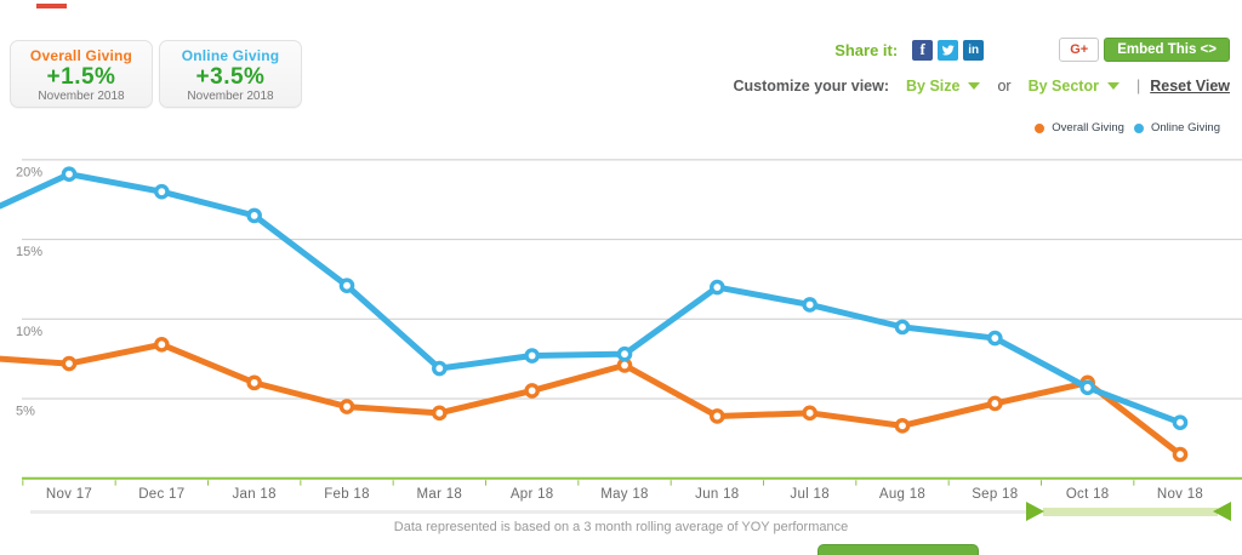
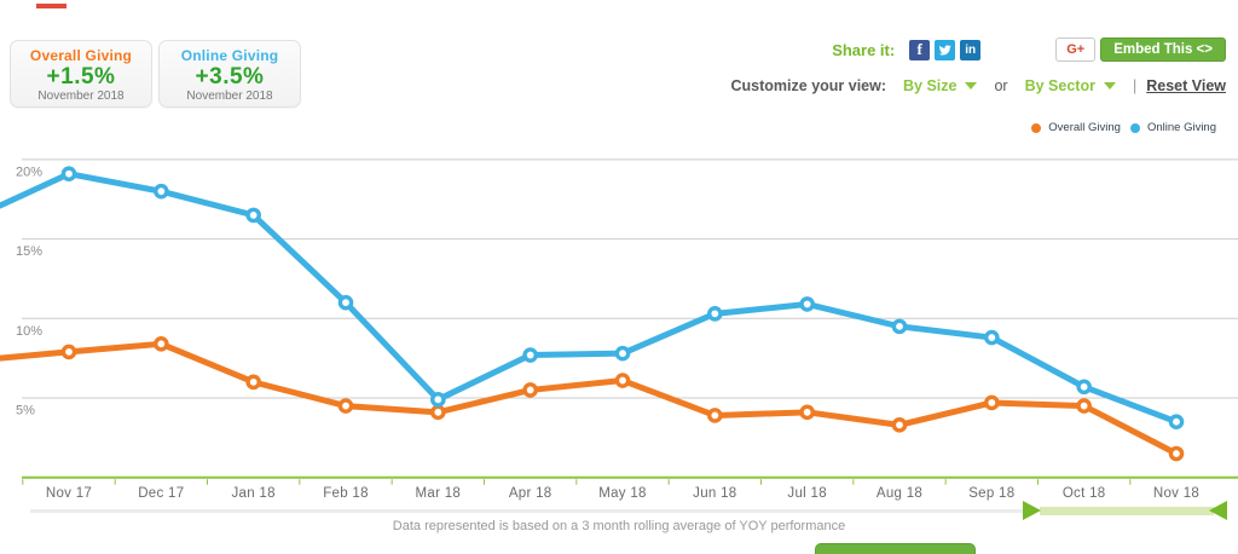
Overall Giving/Nov 17: 7.2% -> 7.9%
Online Giving/Feb 18: 12.1% -> 11.0%
Online Giving/Mar 18: 6.9% -> 4.9%
Overall Giving/May 18: 7.1% -> 6.1%
Online Giving/Jun 18: 12.0% -> 10.3%
Overall Giving/Oct 18: 6.0% -> 4.5%
